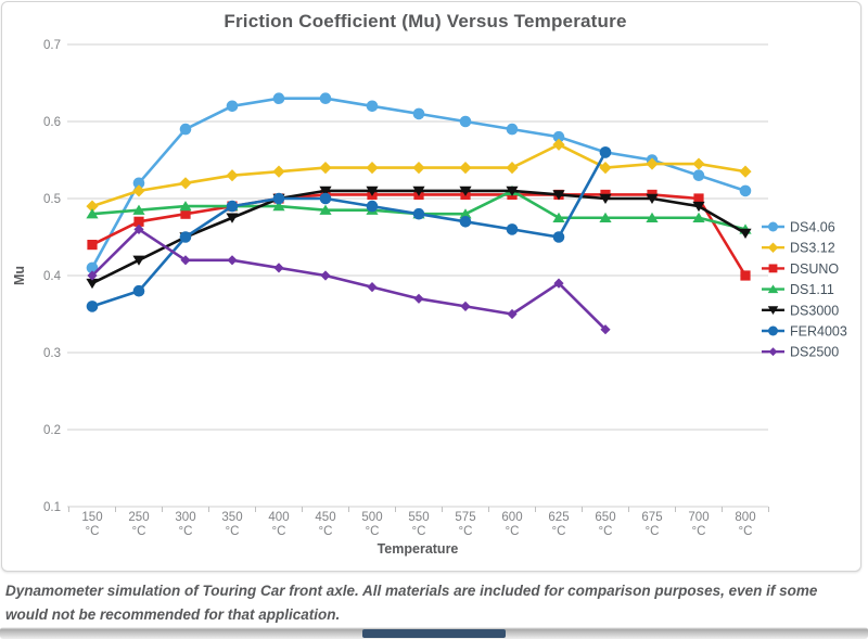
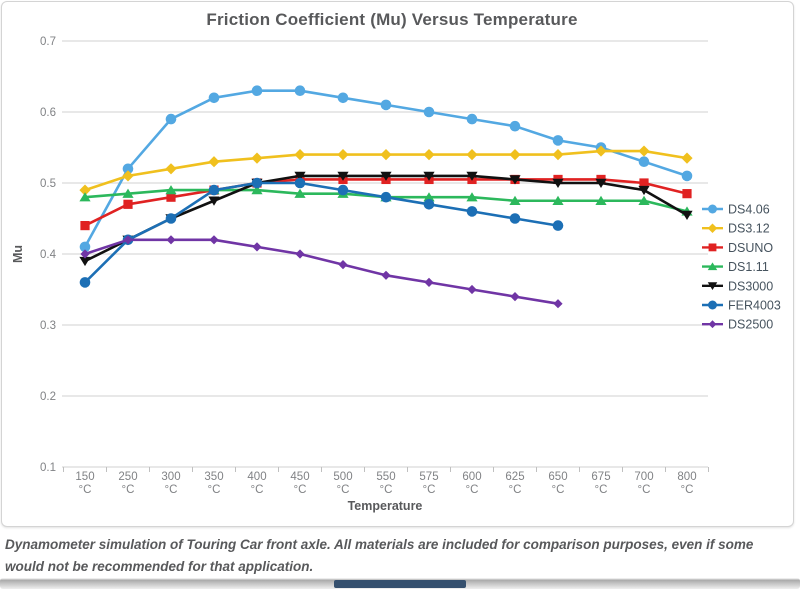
FER4003/250: 0.38 -> 0.42
DS2500/250: 0.46 -> 0.42
DS1.11/600: 0.51 -> 0.48
DS3.12/625: 0.57 -> 0.54
DS2500/625: 0.39 -> 0.34
FER4003/650: 0.56 -> 0.44
DSUNO/800: 0.40 -> 0.48
